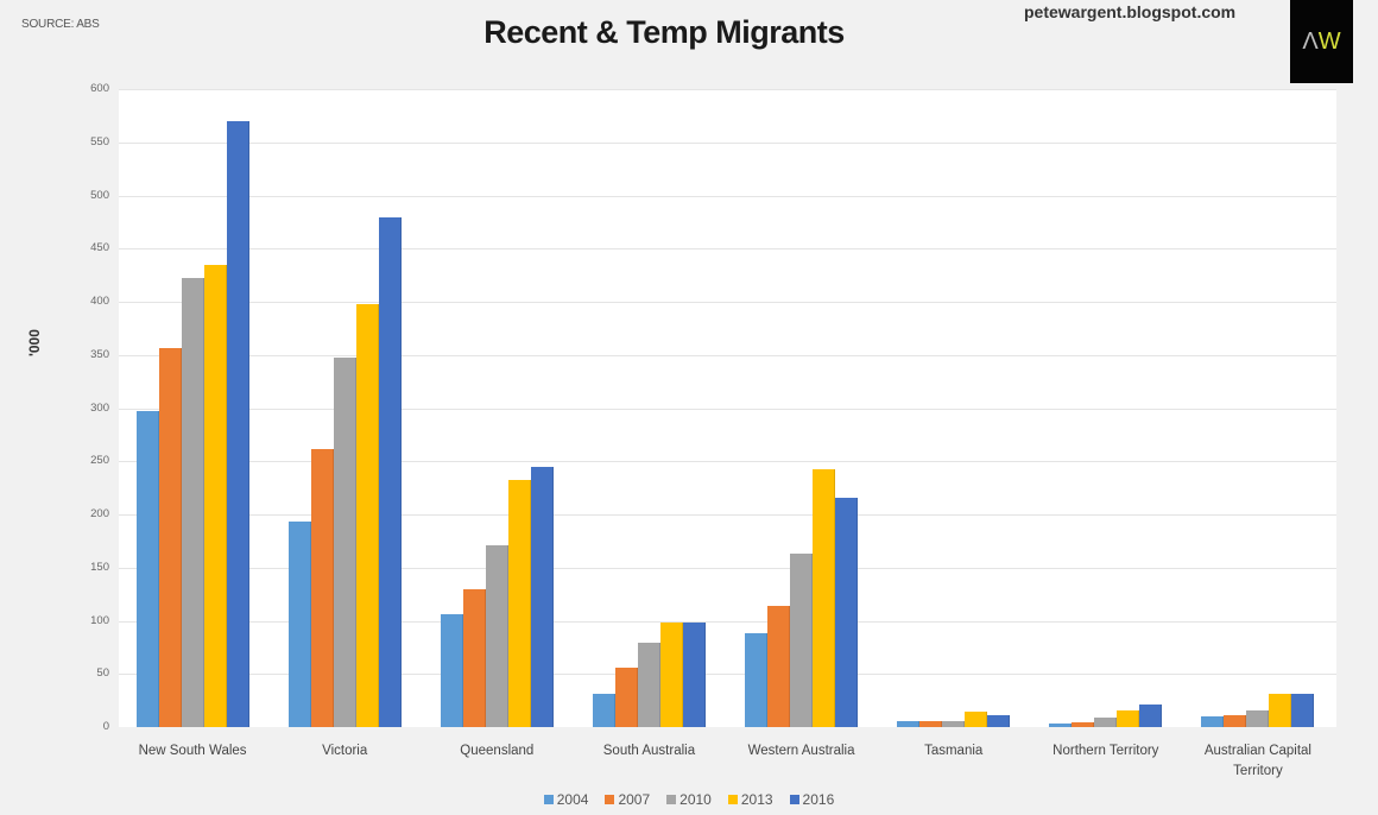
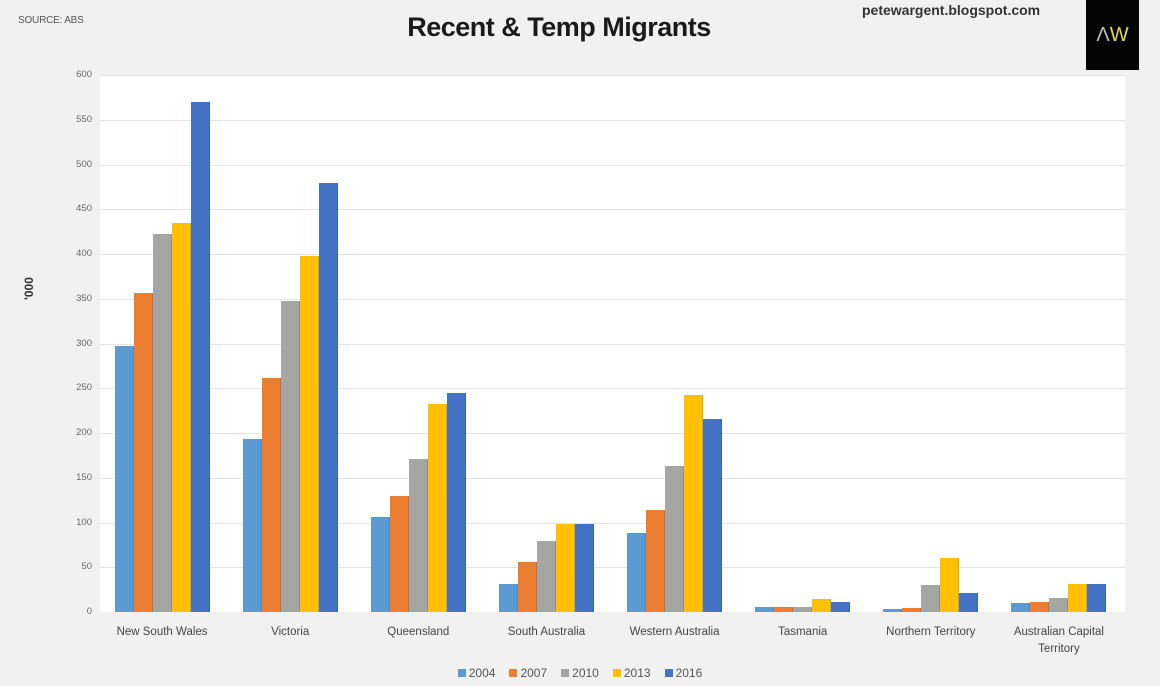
2010/Northern Territory: 10 -> 30
2013/Northern Territory: 20 -> 60
